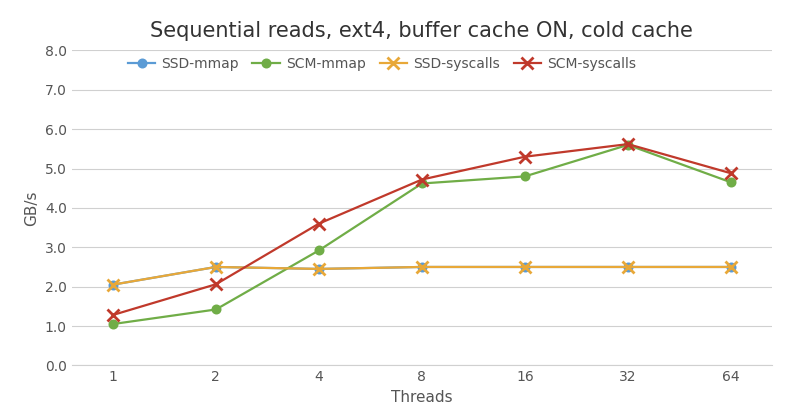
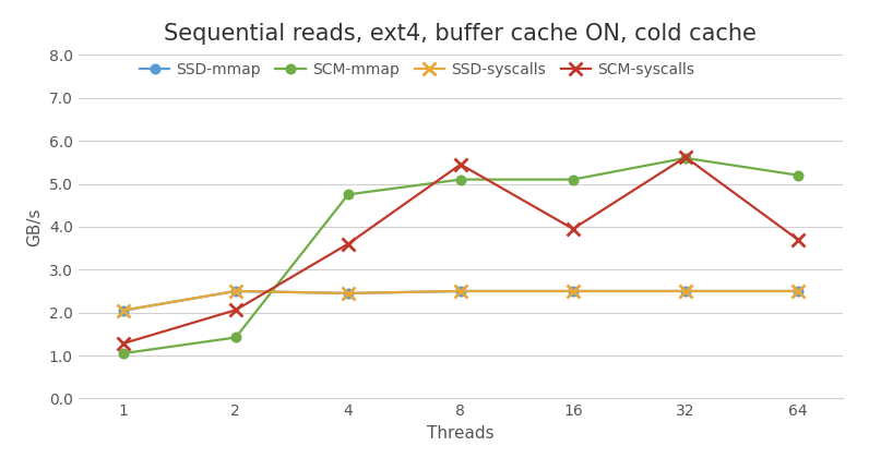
SCM-mmap/4: 2.92 -> 4.75
SCM-mmap/8: 4.62 -> 5.10
SCM-syscalls/8: 4.72 -> 5.45
SCM-mmap/16: 4.80 -> 5.10
SCM-syscalls/16: 5.30 -> 3.95
SCM-mmap/64: 4.65 -> 5.20
SCM-syscalls/64: 4.88 -> 3.70
